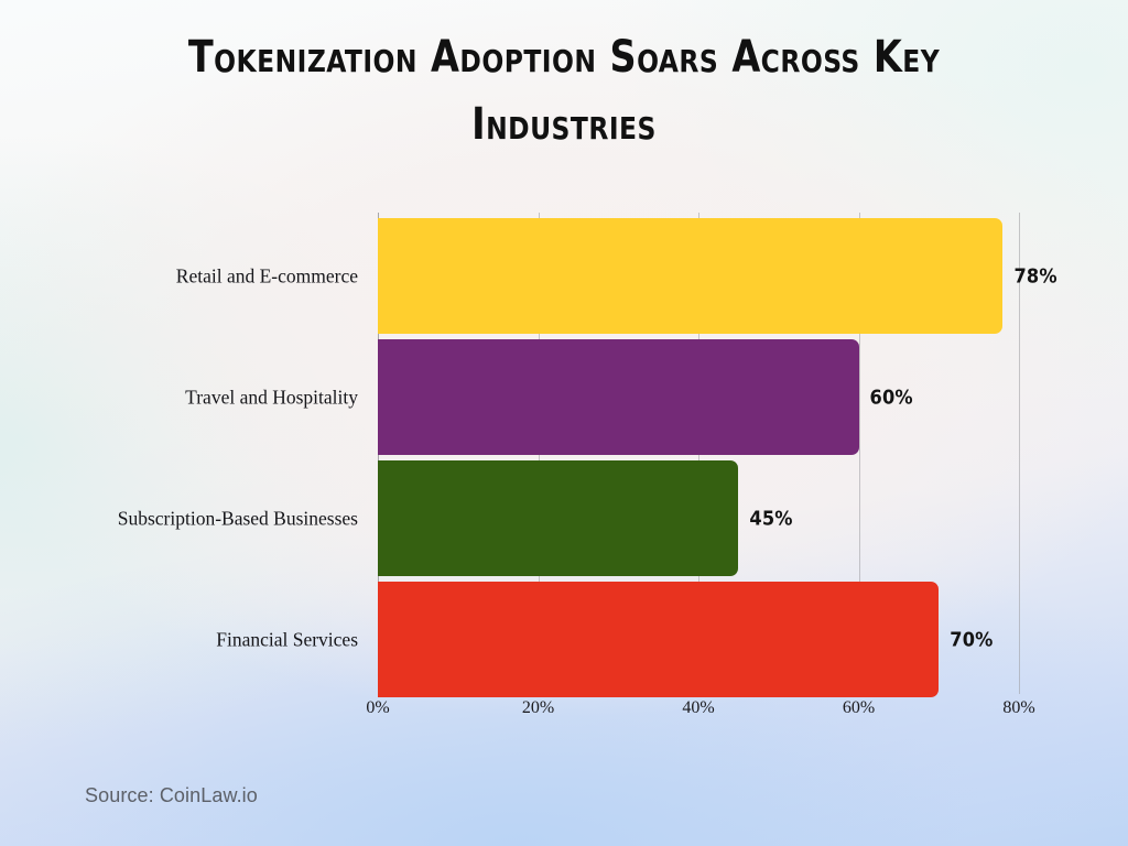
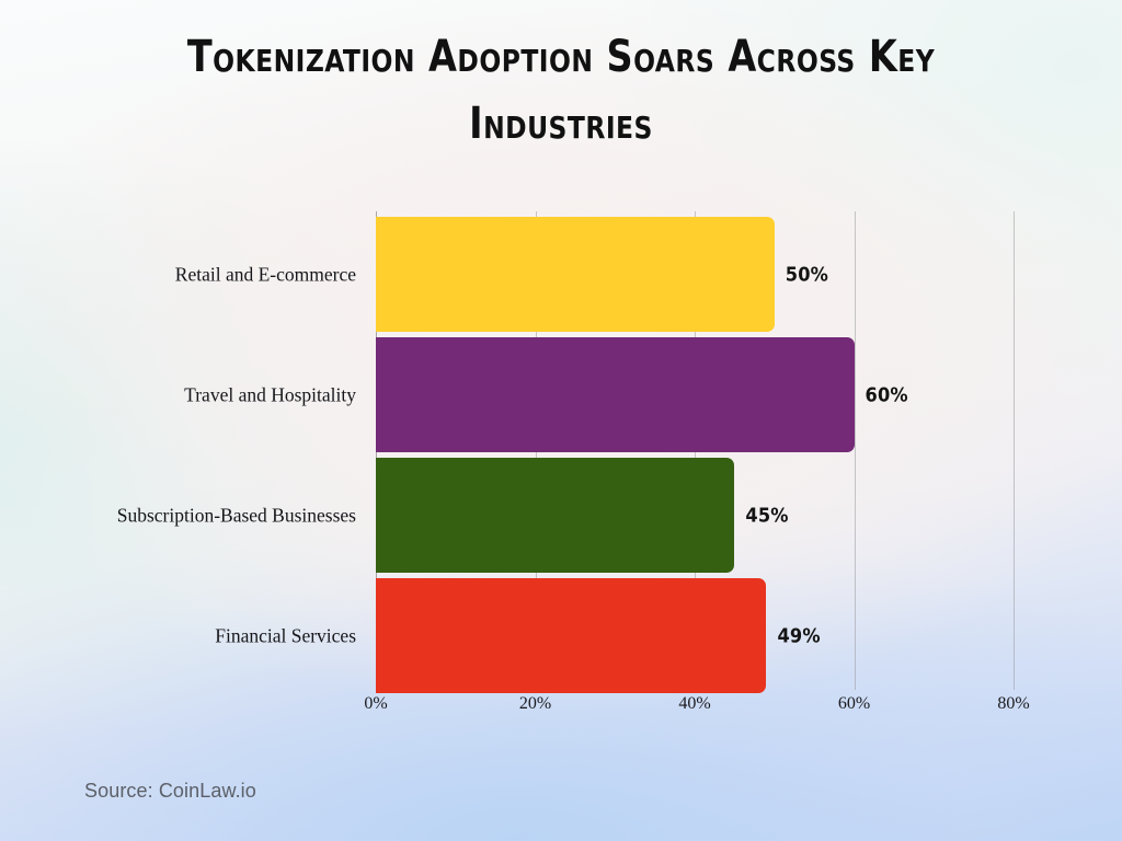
Retail and E-commerce: 78% -> 50%
Financial Services: 70% -> 49%
